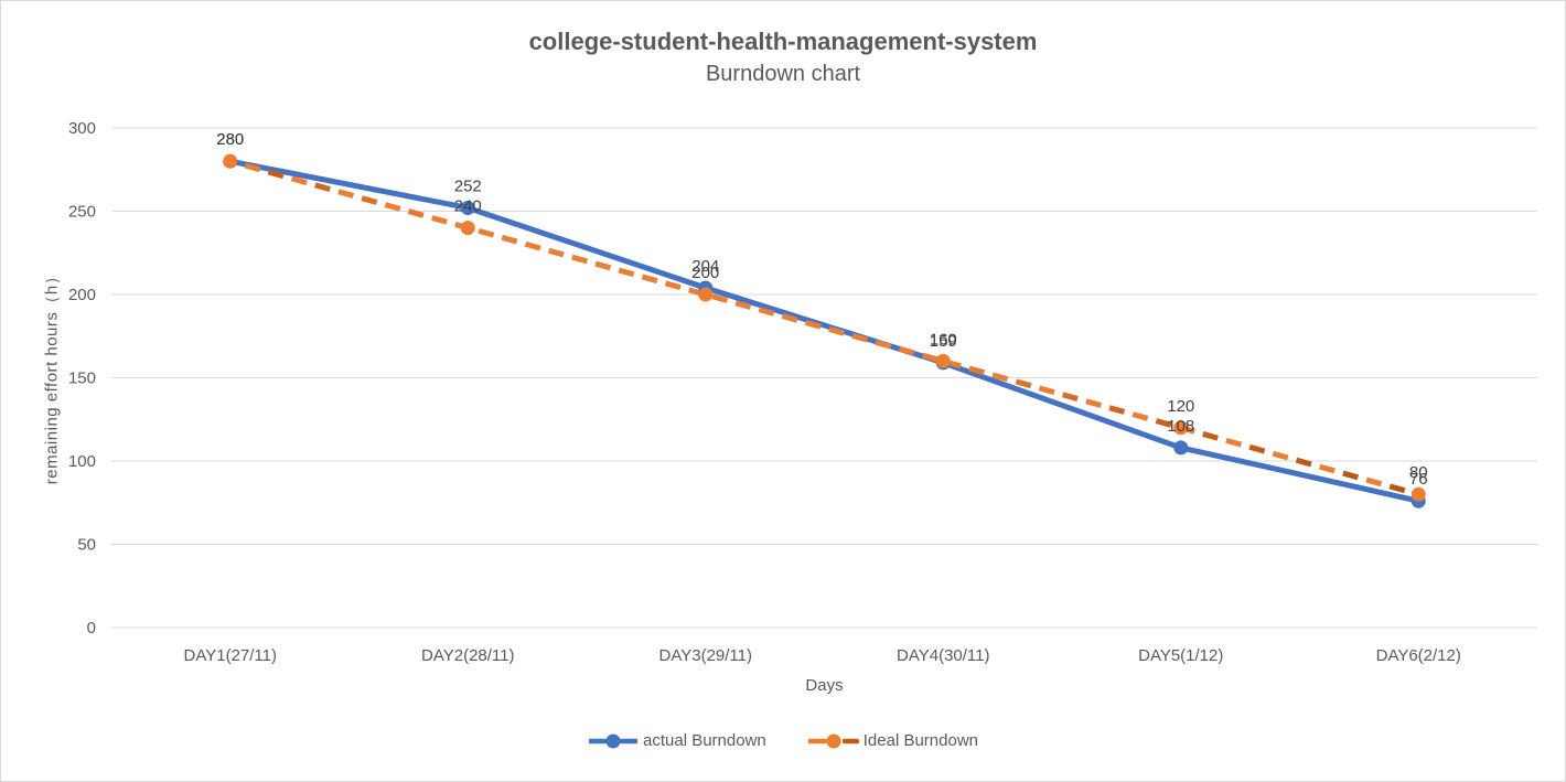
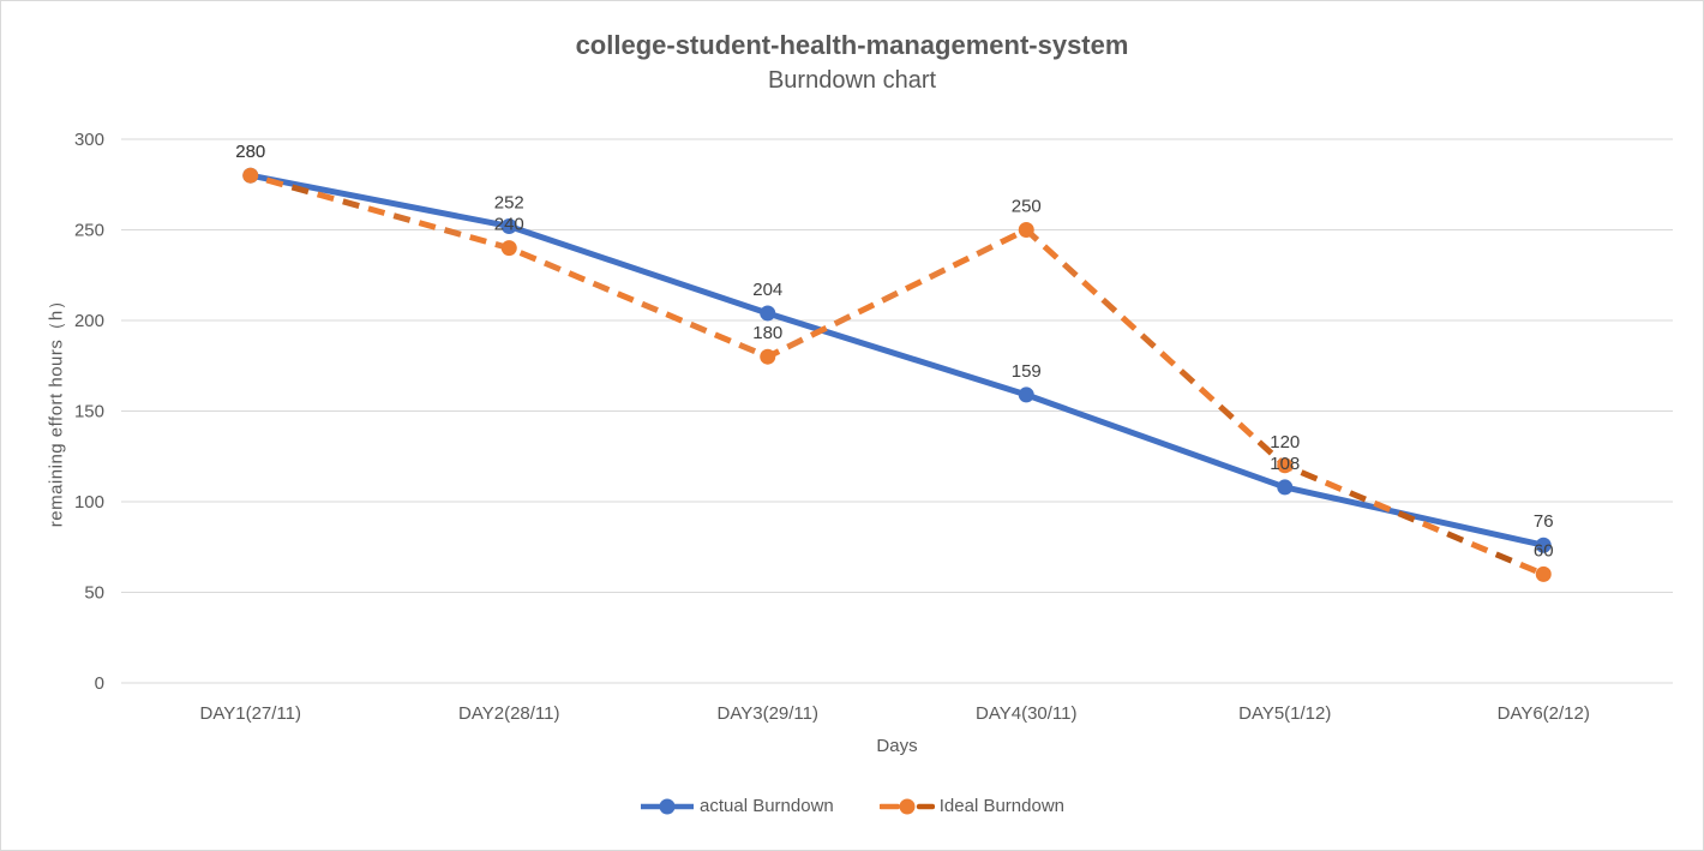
Ideal Burndown/DAY3(29/11): 200 -> 180
Ideal Burndown/DAY4(30/11): 160 -> 250
Ideal Burndown/DAY6(2/12): 80 -> 60
